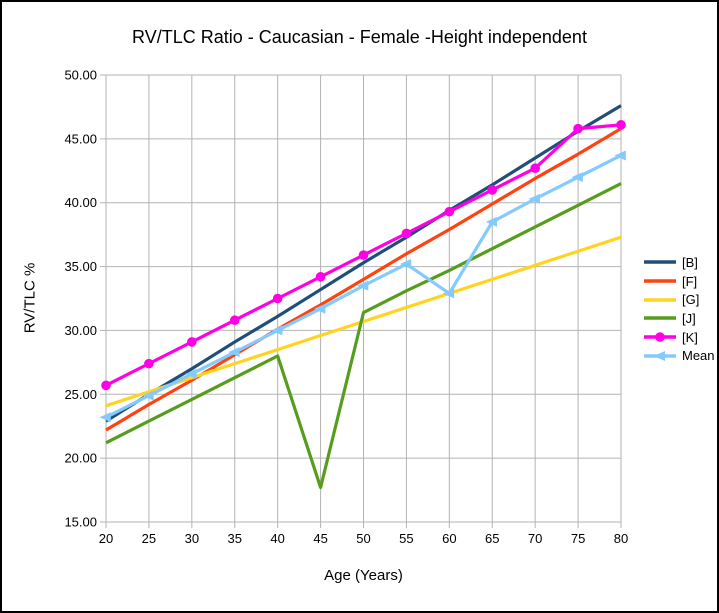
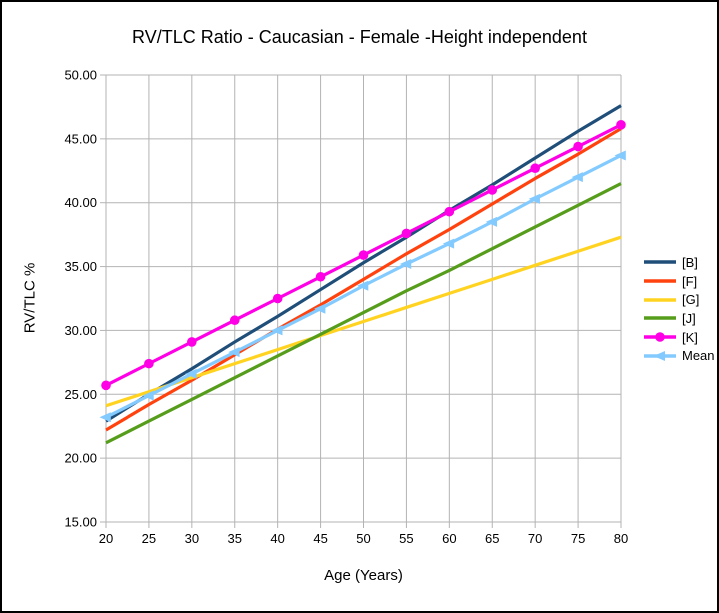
[J]/45: 17.7 -> 29.7
Mean/60: 32.9 -> 36.8
[K]/75: 45.8 -> 44.4
